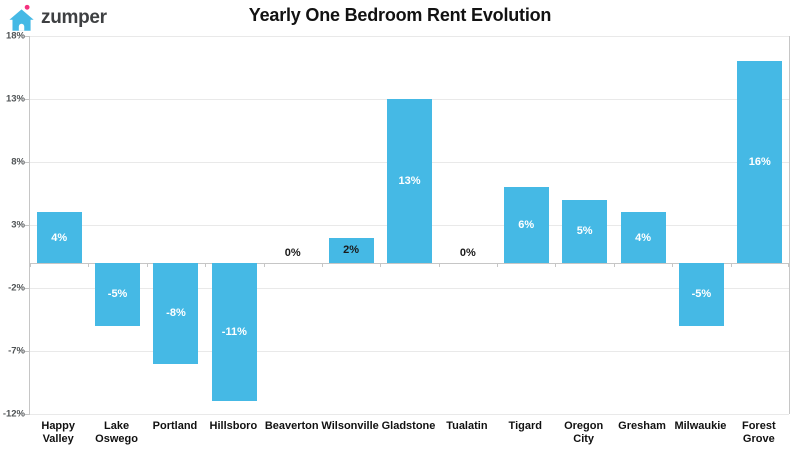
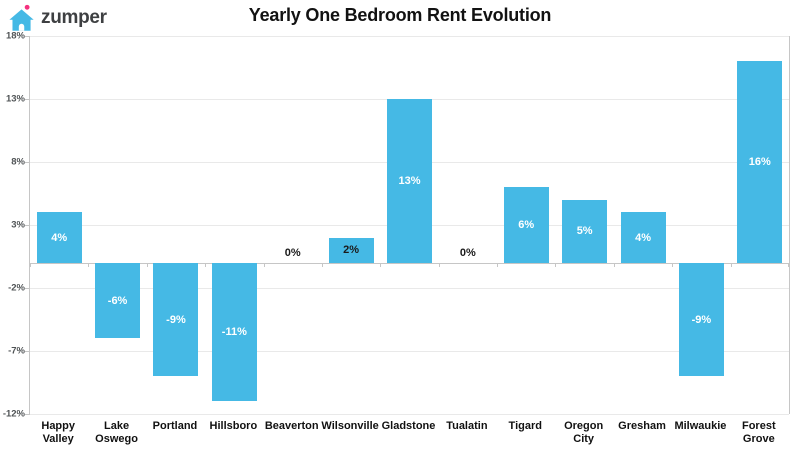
Lake Oswego: -5% -> -6%
Portland: -8% -> -9%
Milwaukie: -5% -> -9%
